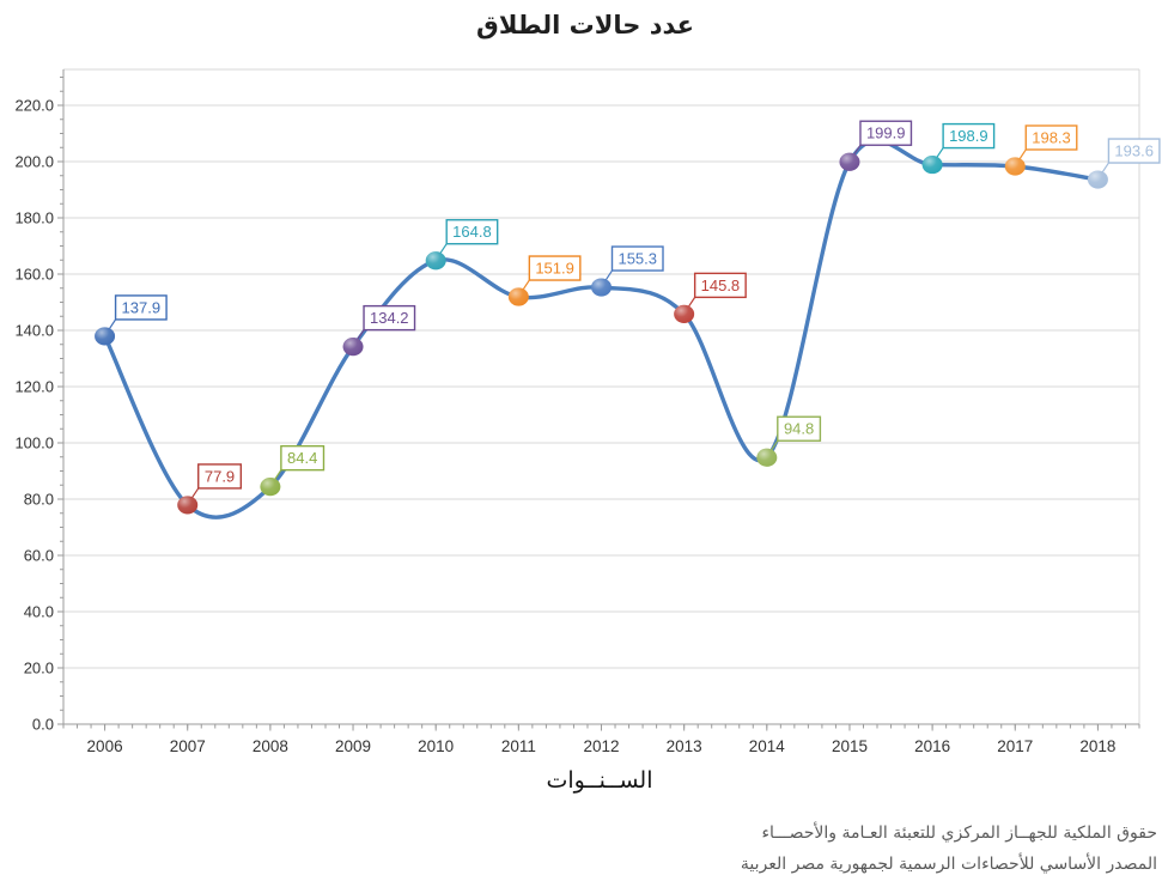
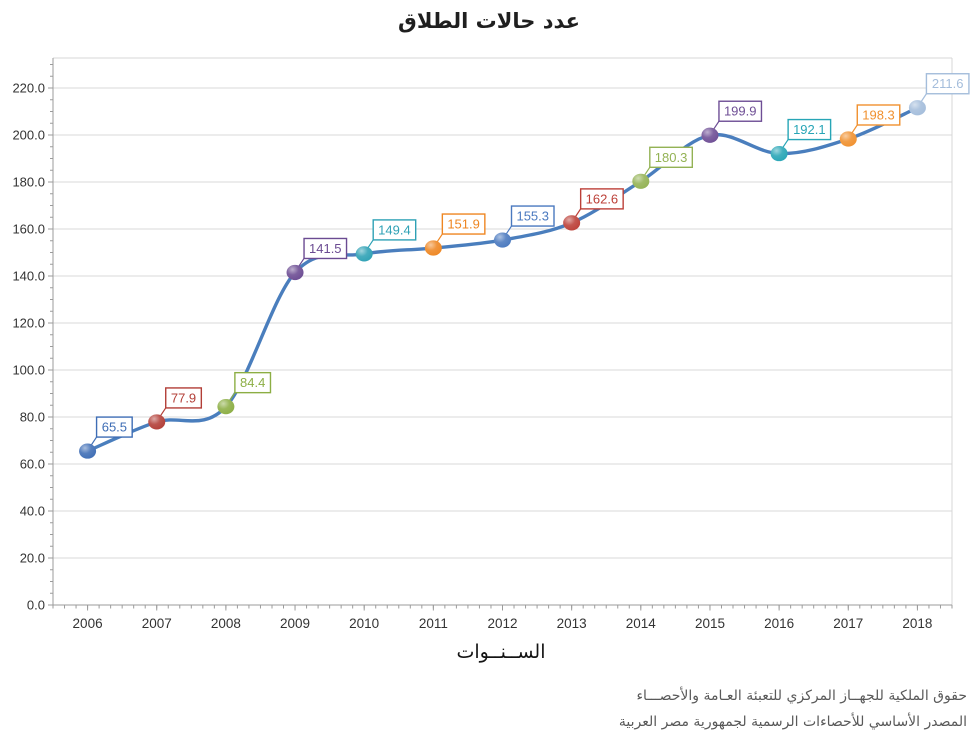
2006: 137.9 -> 65.5
2009: 134.2 -> 141.5
2010: 164.8 -> 149.4
2013: 145.8 -> 162.6
2014: 94.8 -> 180.3
2016: 198.9 -> 192.1
2018: 193.6 -> 211.6
